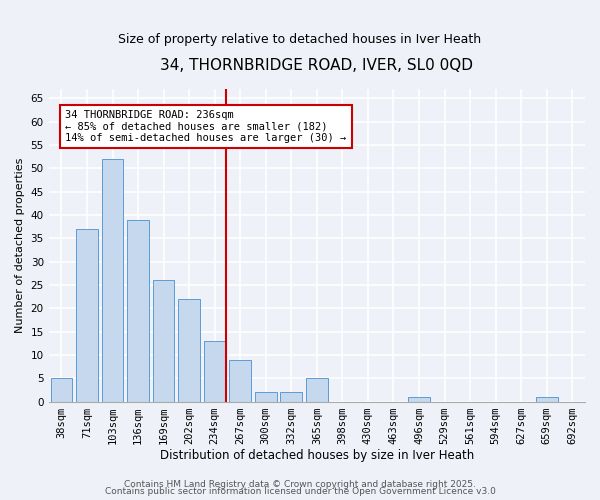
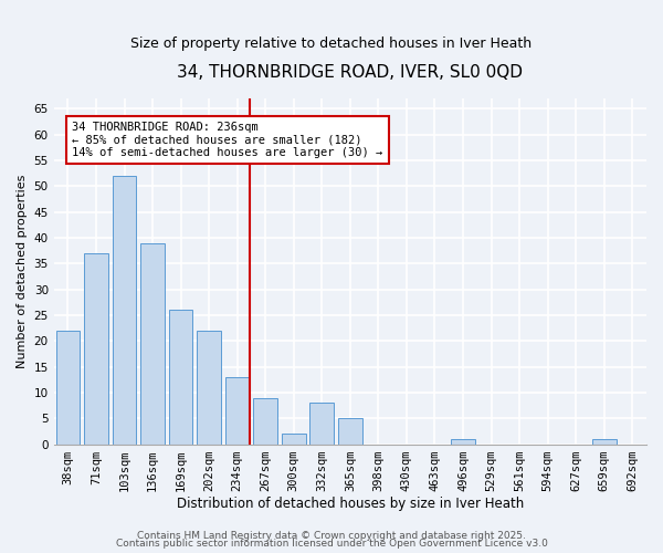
38sqm: 5 -> 22
332sqm: 2 -> 8
